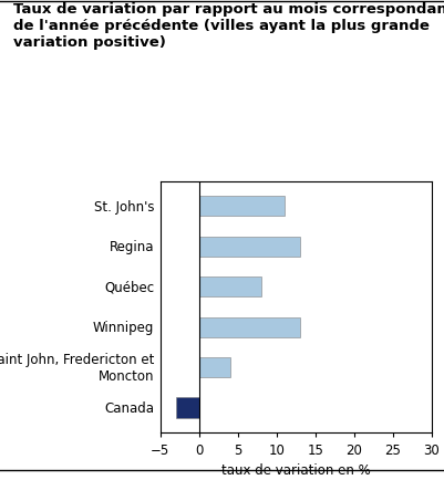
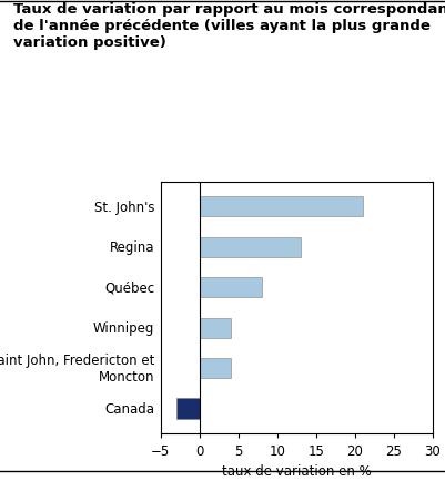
St. John's: 11 -> 21
Winnipeg: 13 -> 4
